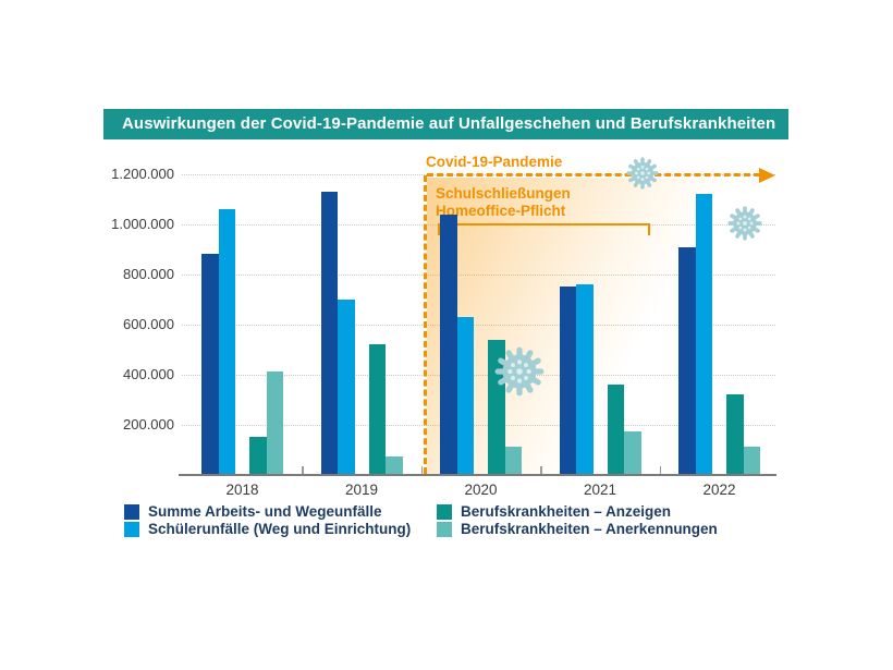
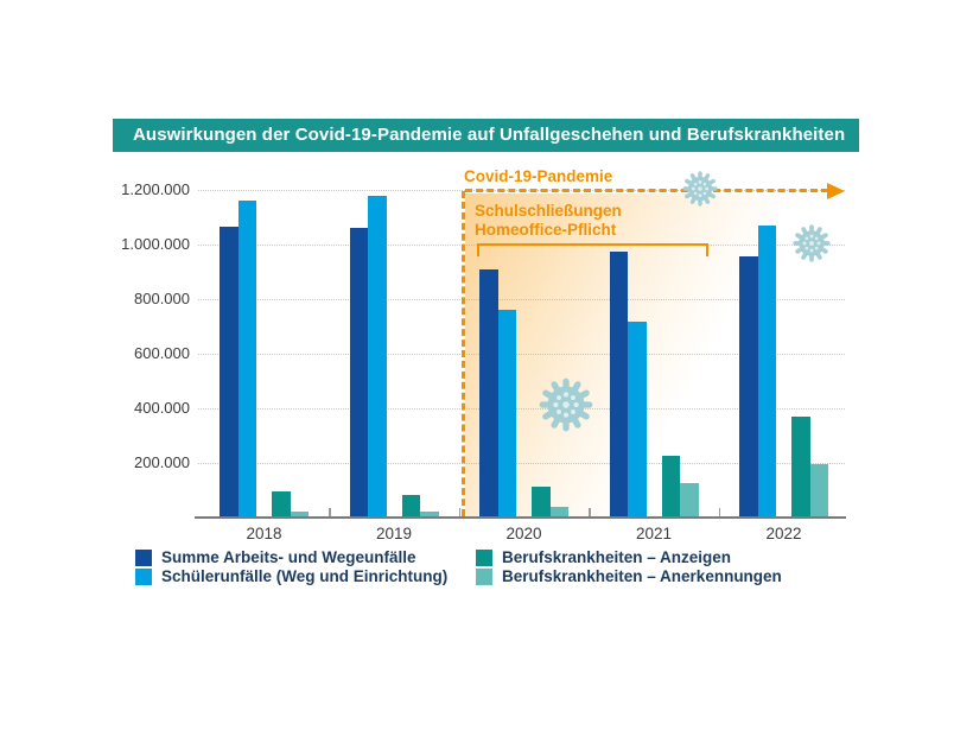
Summe Arbeits- und Wegeunfälle/2018: 880000 -> 1060000
Schülerunfälle (Weg und Einrichtung)/2018: 1060000 -> 1160000
Berufskrankheiten – Anzeigen/2018: 150000 -> 100000
Berufskrankheiten – Anerkennungen/2018: 410000 -> 20000
Summe Arbeits- und Wegeunfälle/2019: 1130000 -> 1060000
Schülerunfälle (Weg und Einrichtung)/2019: 700000 -> 1180000
Berufskrankheiten – Anzeigen/2019: 520000 -> 80000
Berufskrankheiten – Anerkennungen/2019: 70000 -> 20000
Summe Arbeits- und Wegeunfälle/2020: 1040000 -> 910000
Schülerunfälle (Weg und Einrichtung)/2020: 630000 -> 760000
Berufskrankheiten – Anzeigen/2020: 540000 -> 110000
Berufskrankheiten – Anerkennungen/2020: 110000 -> 40000
Summe Arbeits- und Wegeunfälle/2021: 750000 -> 980000
Schülerunfälle (Weg und Einrichtung)/2021: 760000 -> 720000
Berufskrankheiten – Anzeigen/2021: 360000 -> 220000
Berufskrankheiten – Anerkennungen/2021: 170000 -> 120000
Summe Arbeits- und Wegeunfälle/2022: 910000 -> 960000
Schülerunfälle (Weg und Einrichtung)/2022: 1120000 -> 1070000
Berufskrankheiten – Anzeigen/2022: 320000 -> 370000
Berufskrankheiten – Anerkennungen/2022: 110000 -> 200000
